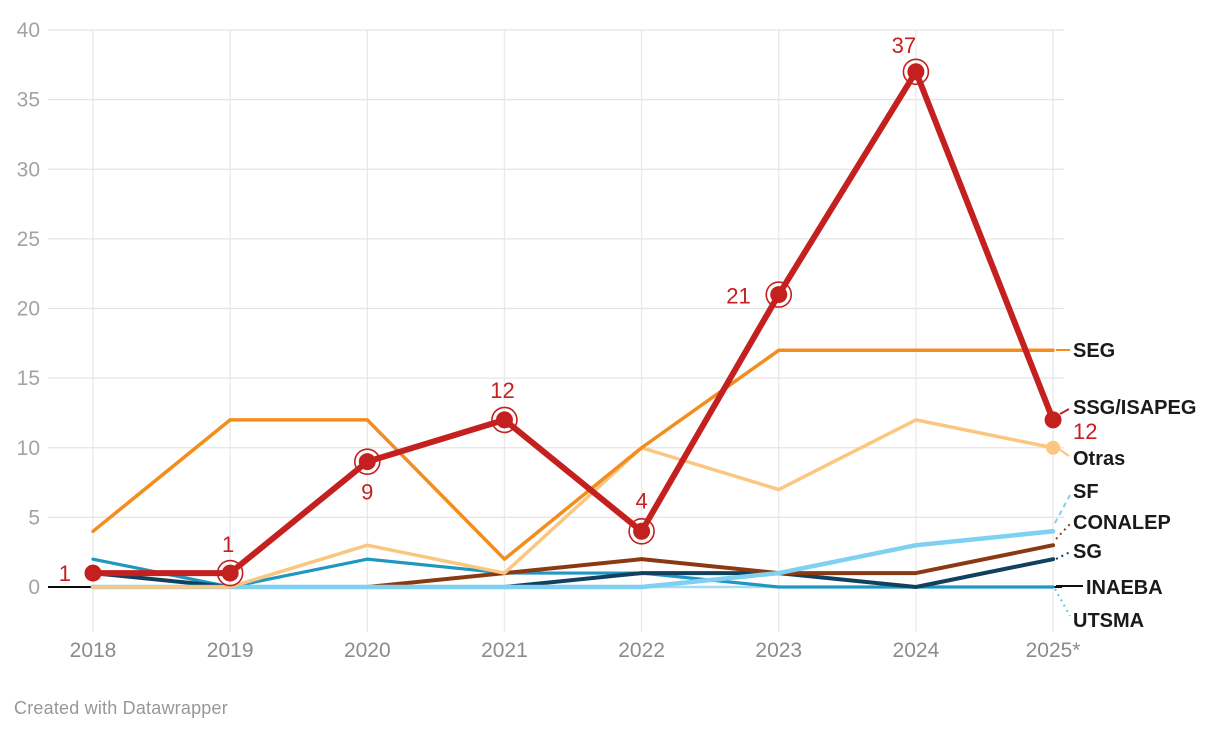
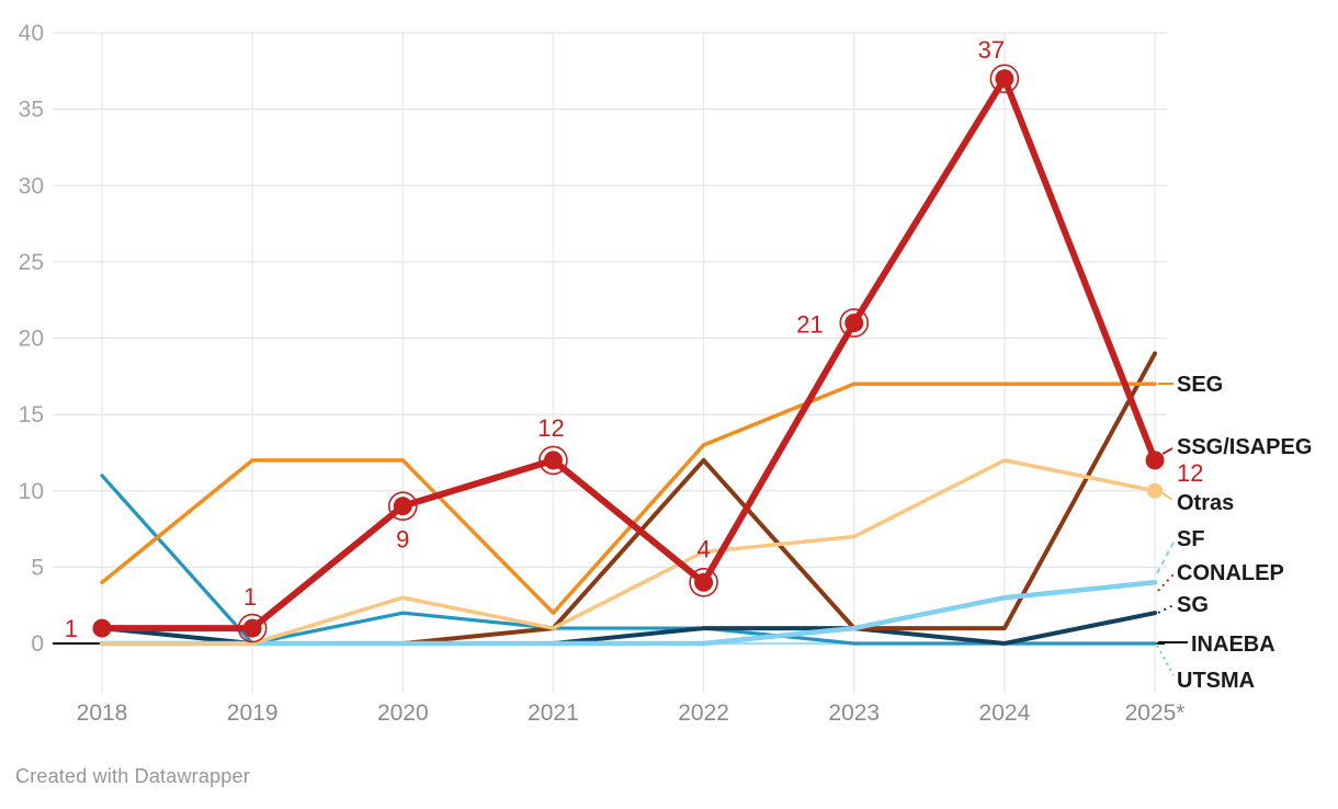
INAEBA/2018: 2 -> 11
SEG/2022: 10 -> 13
Otras/2022: 10 -> 6
CONALEP/2022: 2 -> 12
CONALEP/2025*: 3 -> 19
